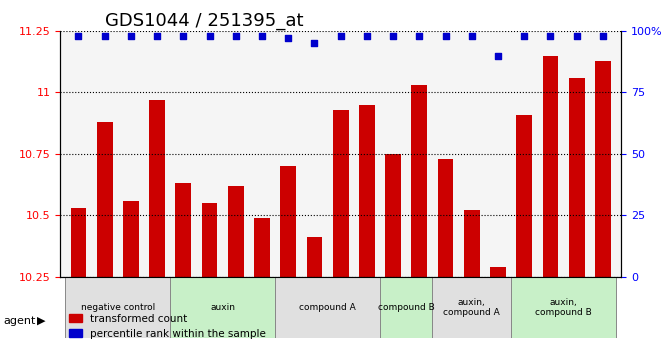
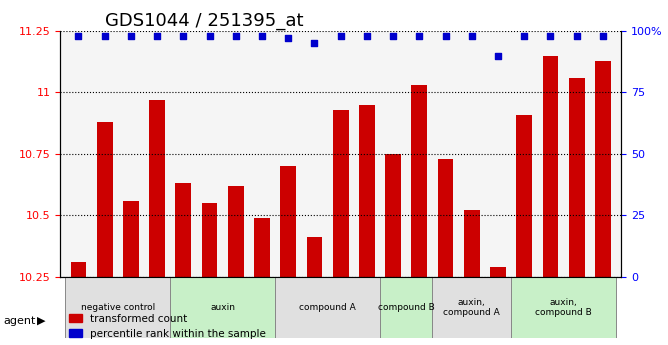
transformed count/GSM25858: 10.53 -> 10.31
